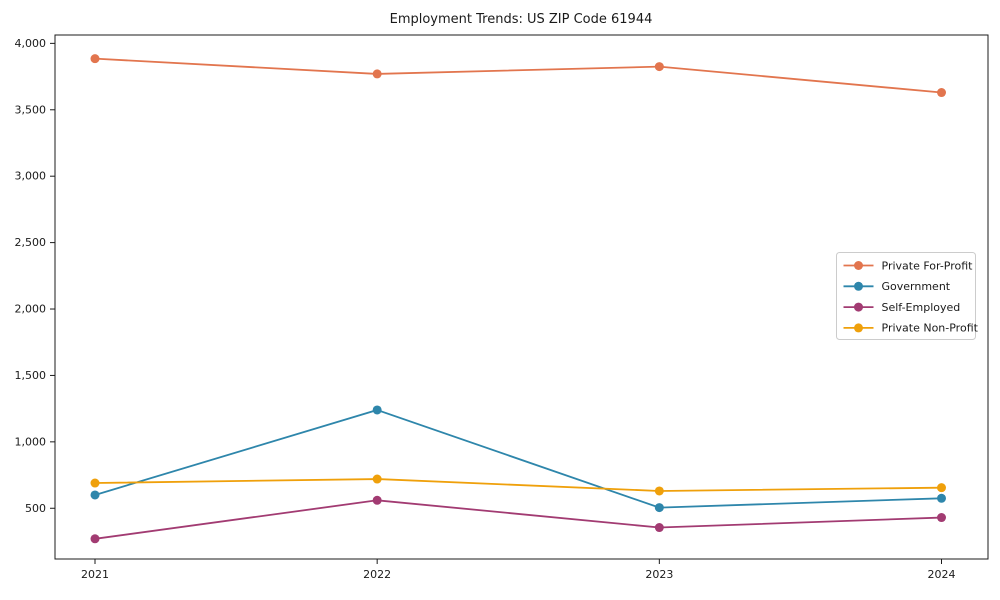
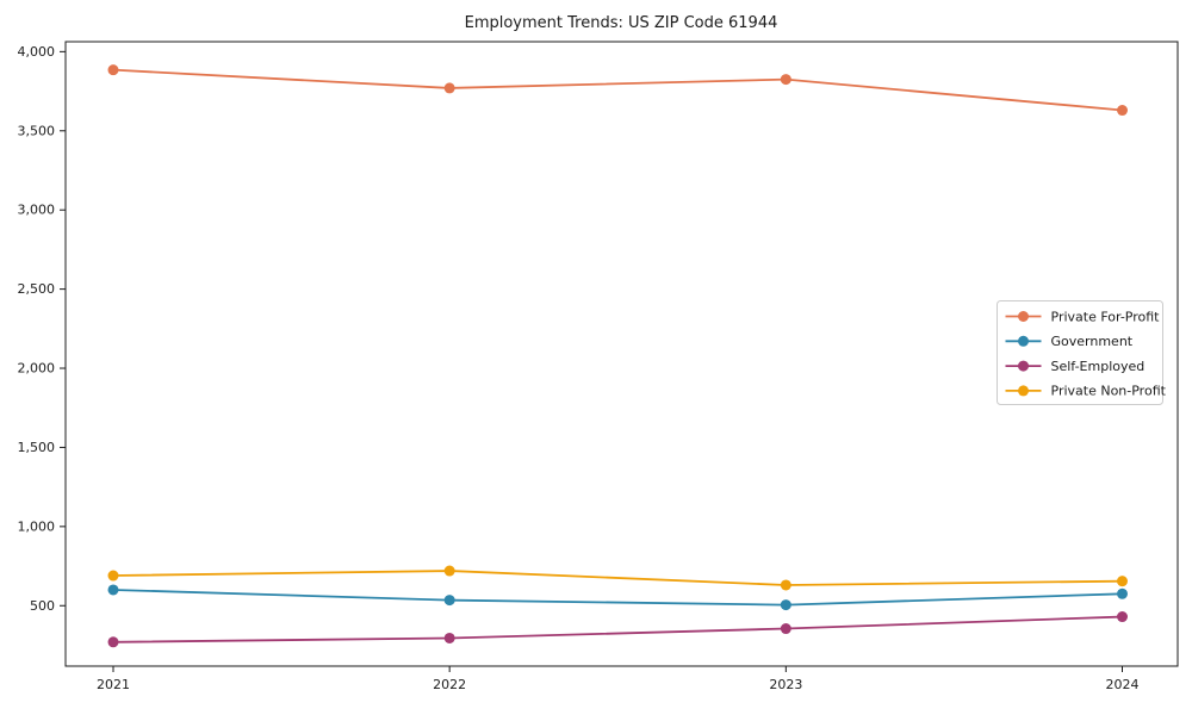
Government/2022: 1240 -> 540
Self-Employed/2022: 560 -> 300
